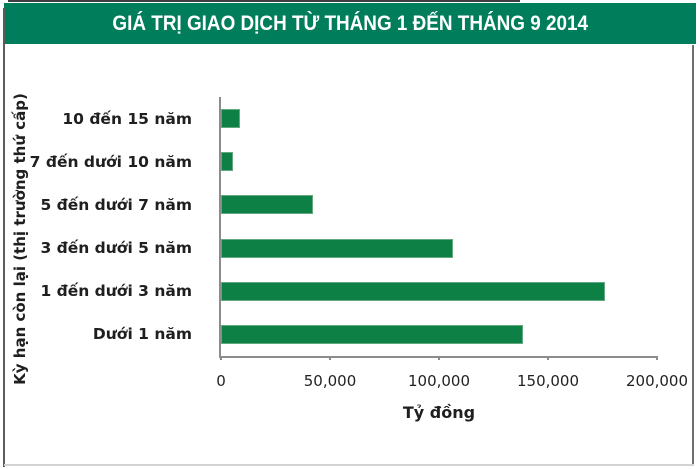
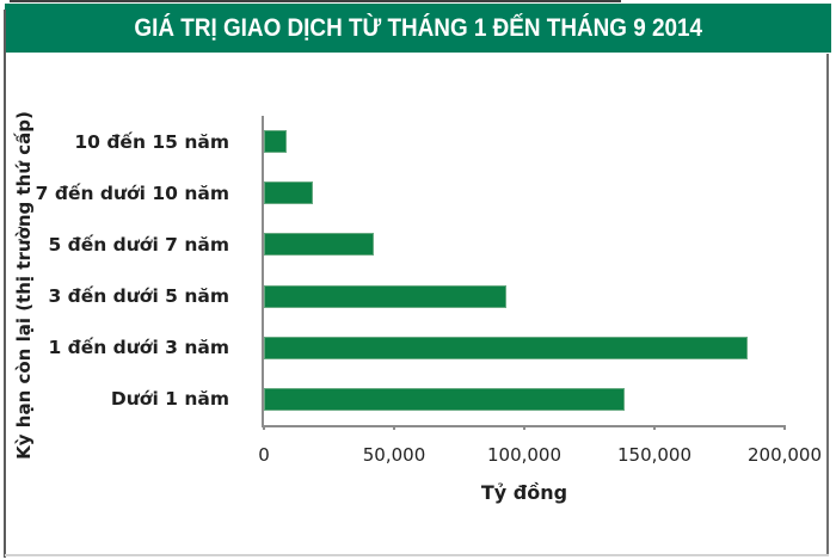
7 đến dưới 10 năm: 6000 -> 19000
3 đến dưới 5 năm: 106000 -> 93000
1 đến dưới 3 năm: 176000 -> 186000
